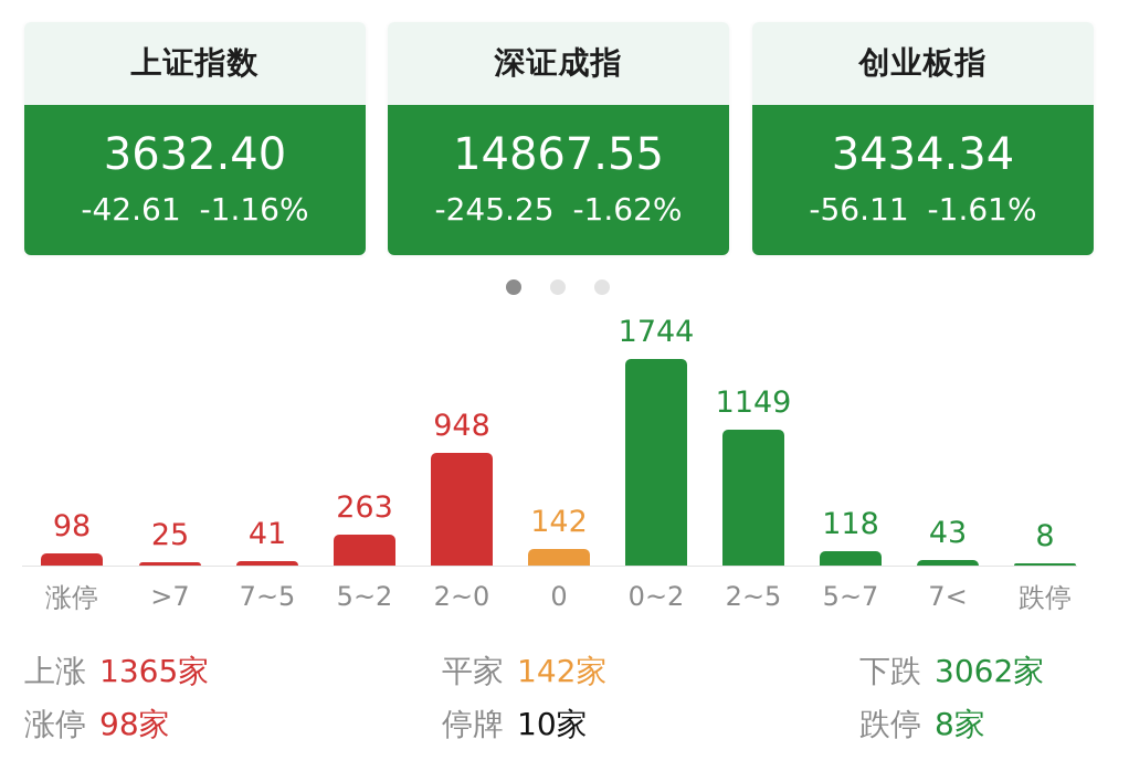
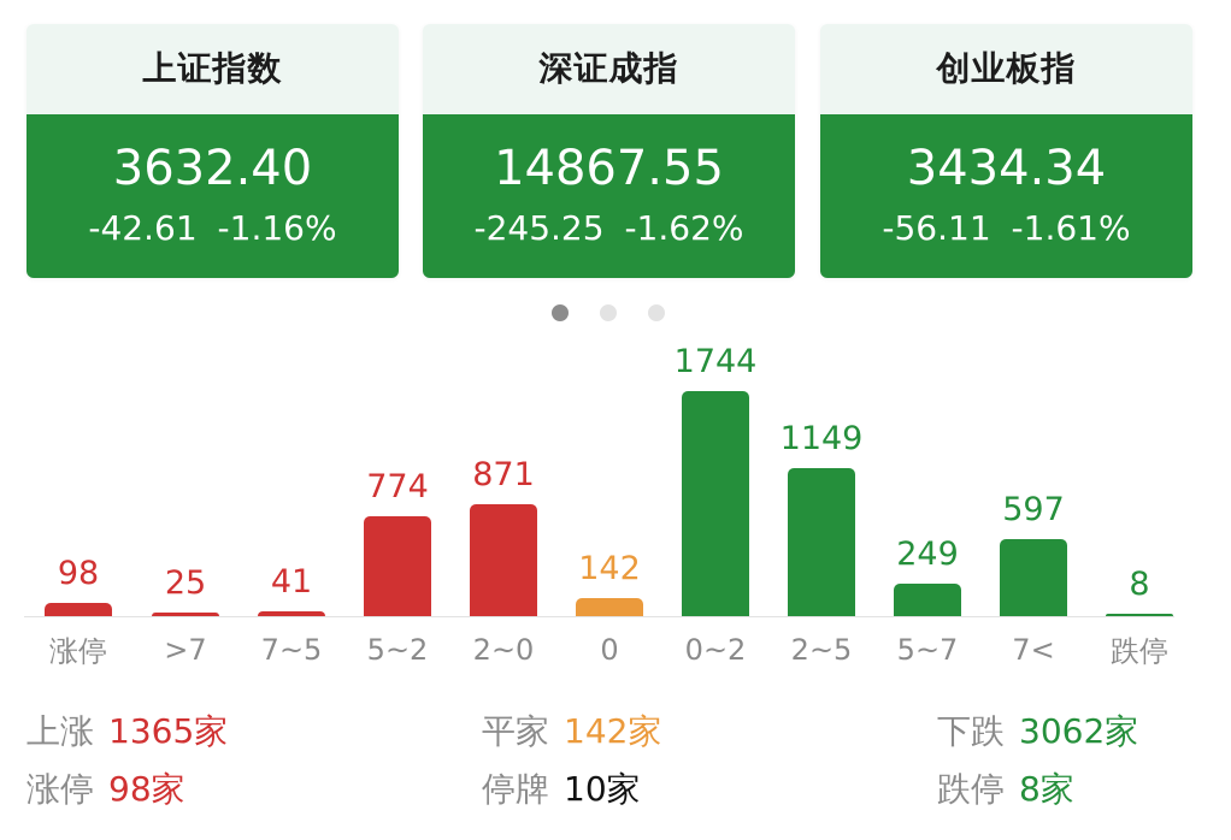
5~2: 263 -> 774
2~0: 948 -> 871
5~7: 118 -> 249
7<: 43 -> 597
